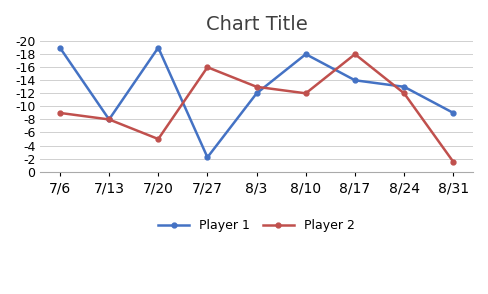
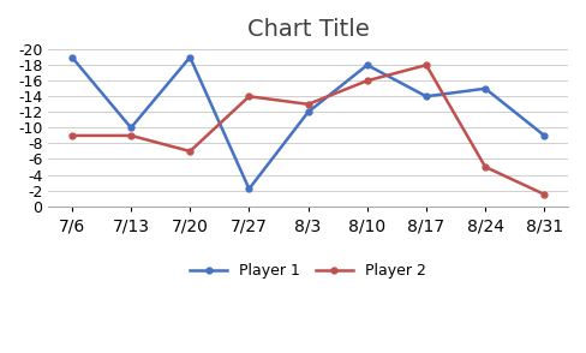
Player 1/7/13: -8.0 -> -10.0
Player 2/7/13: -8.0 -> -9.0
Player 2/7/20: -5.0 -> -7.0
Player 2/7/27: -16.0 -> -14.0
Player 2/8/10: -12.0 -> -16.0
Player 1/8/24: -13.0 -> -15.0
Player 2/8/24: -12.0 -> -5.0
